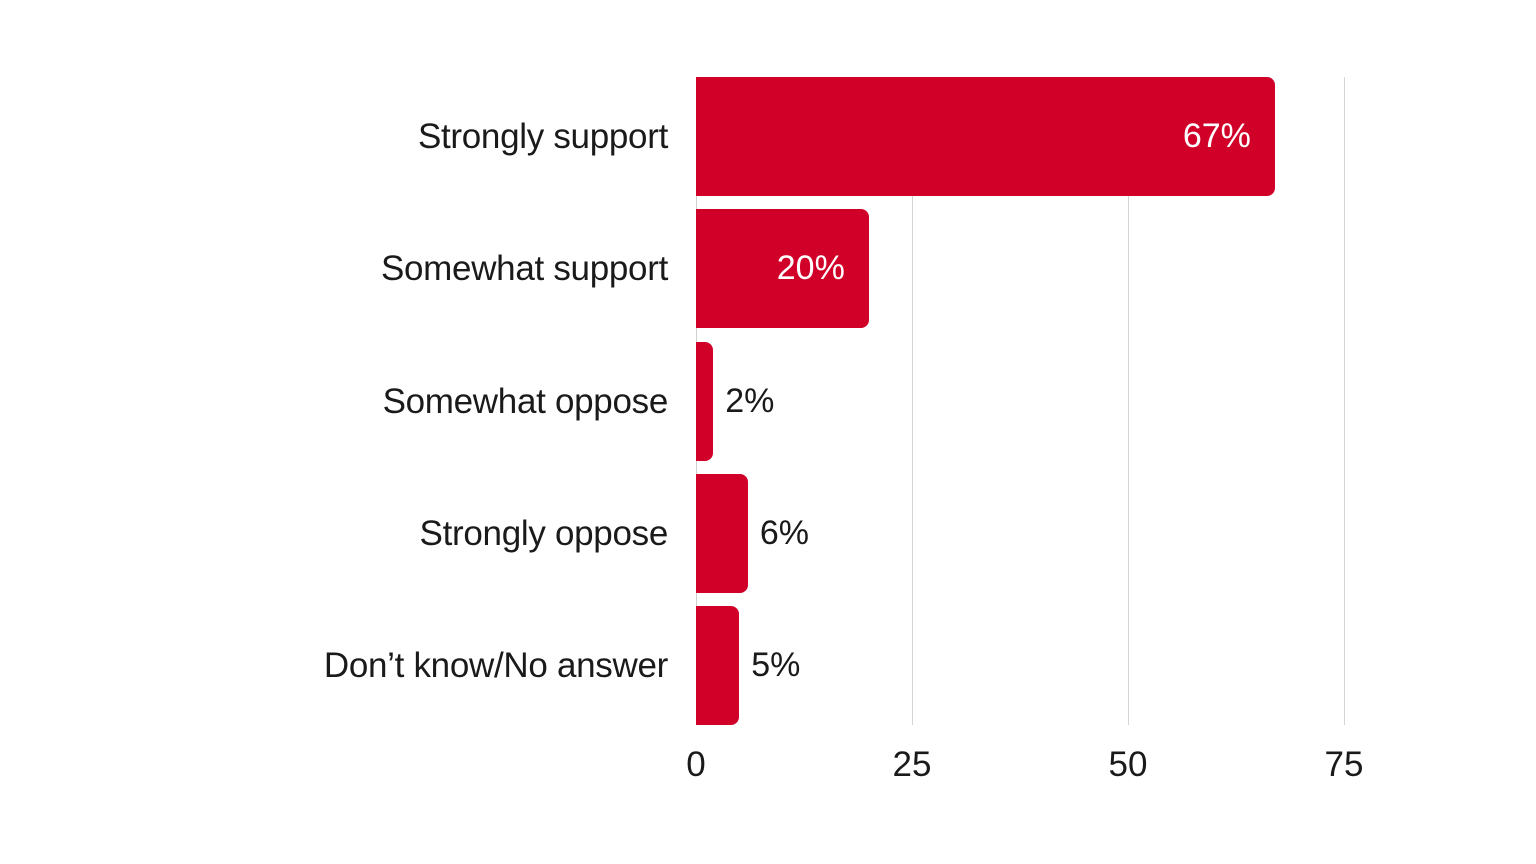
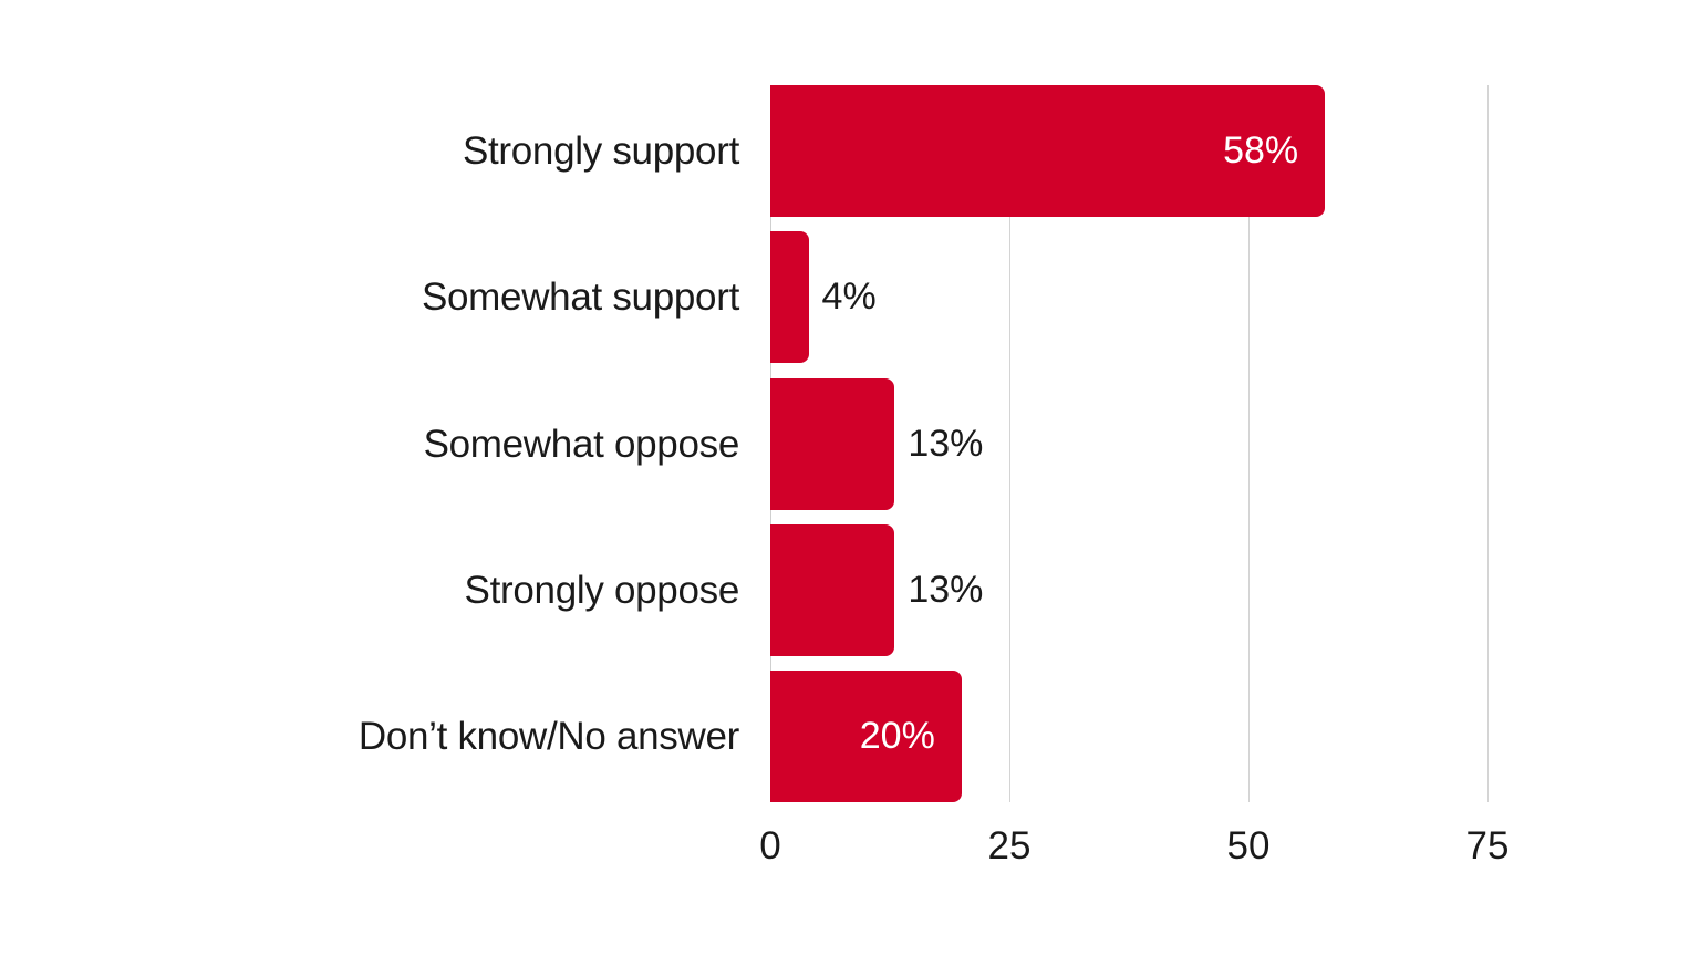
Strongly support: 67% -> 58%
Somewhat support: 20% -> 4%
Somewhat oppose: 2% -> 13%
Strongly oppose: 6% -> 13%
Don’t know/No answer: 5% -> 20%
